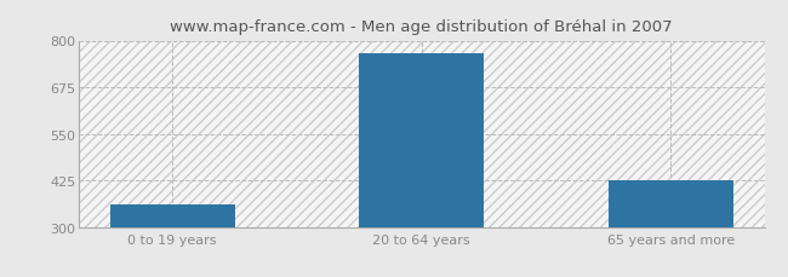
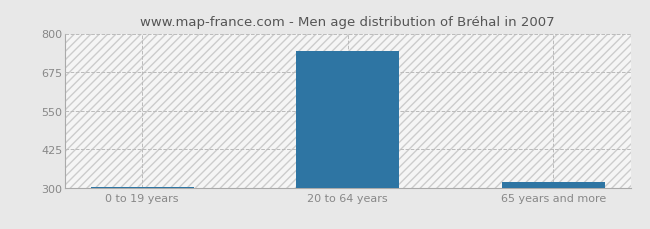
0 to 19 years: 360 -> 302
20 to 64 years: 765 -> 743
65 years and more: 425 -> 318
